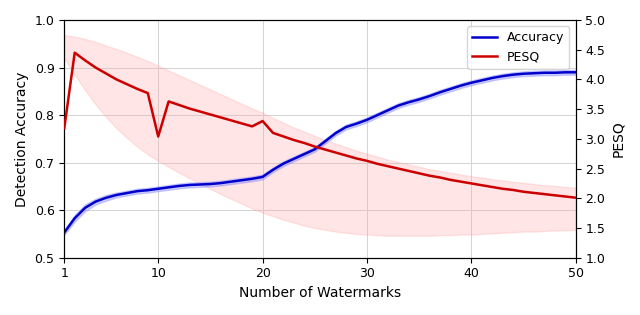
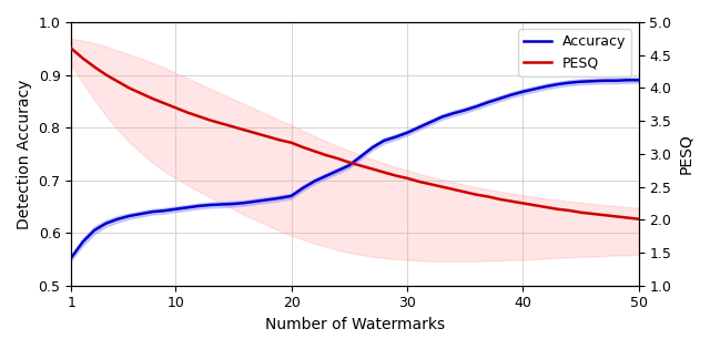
PESQ/1: 3.18 -> 4.60
PESQ/10: 3.04 -> 3.70
PESQ/20: 3.30 -> 3.17
